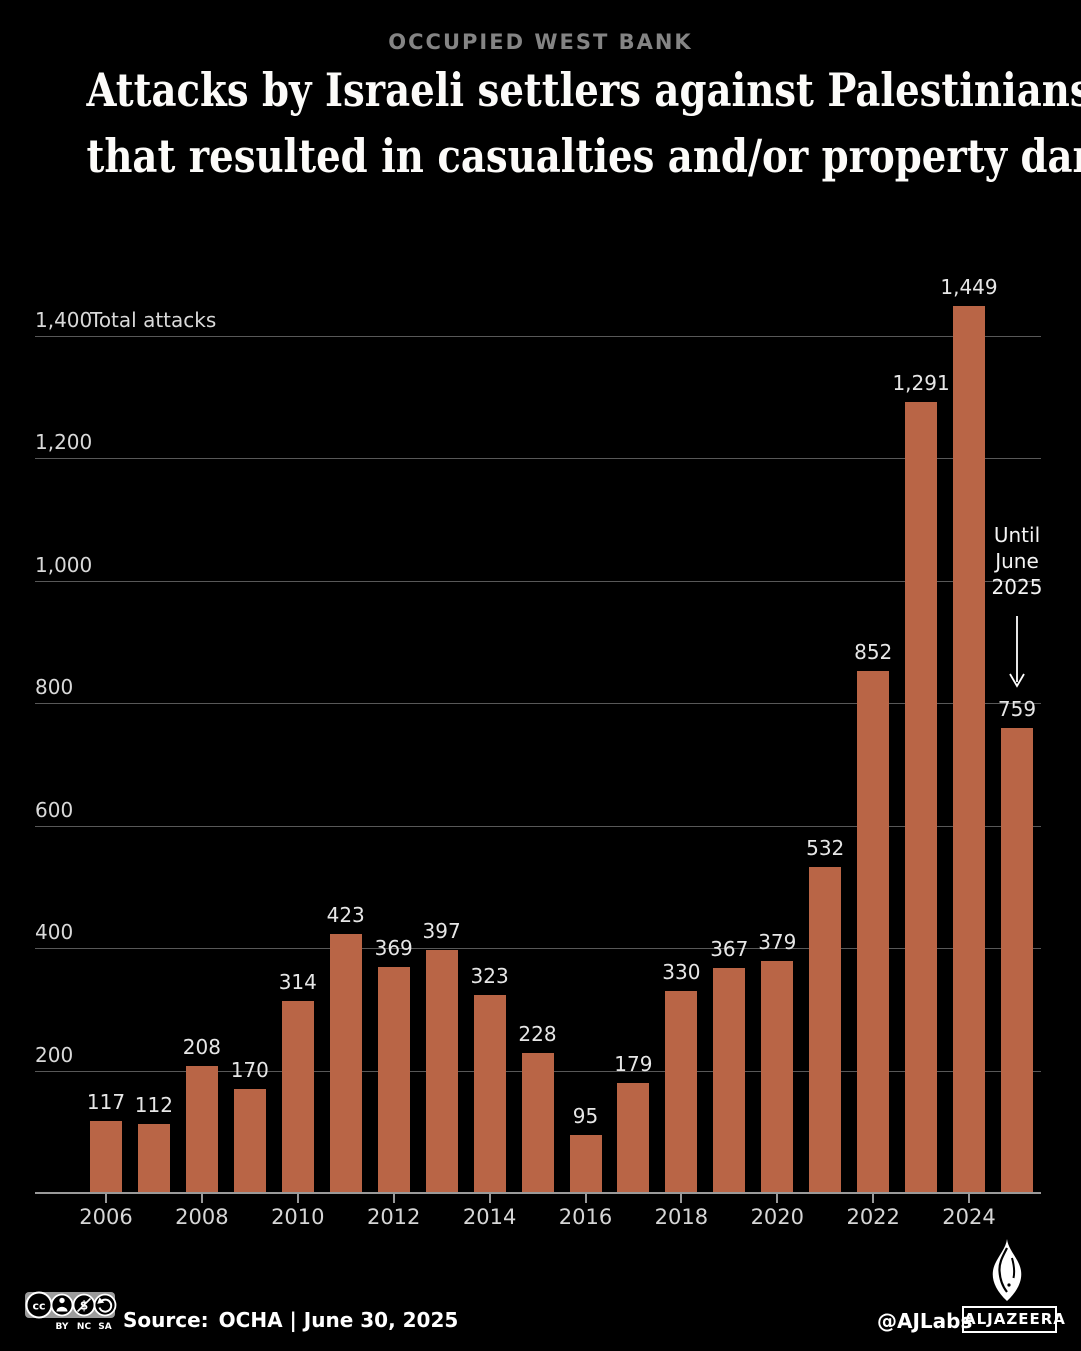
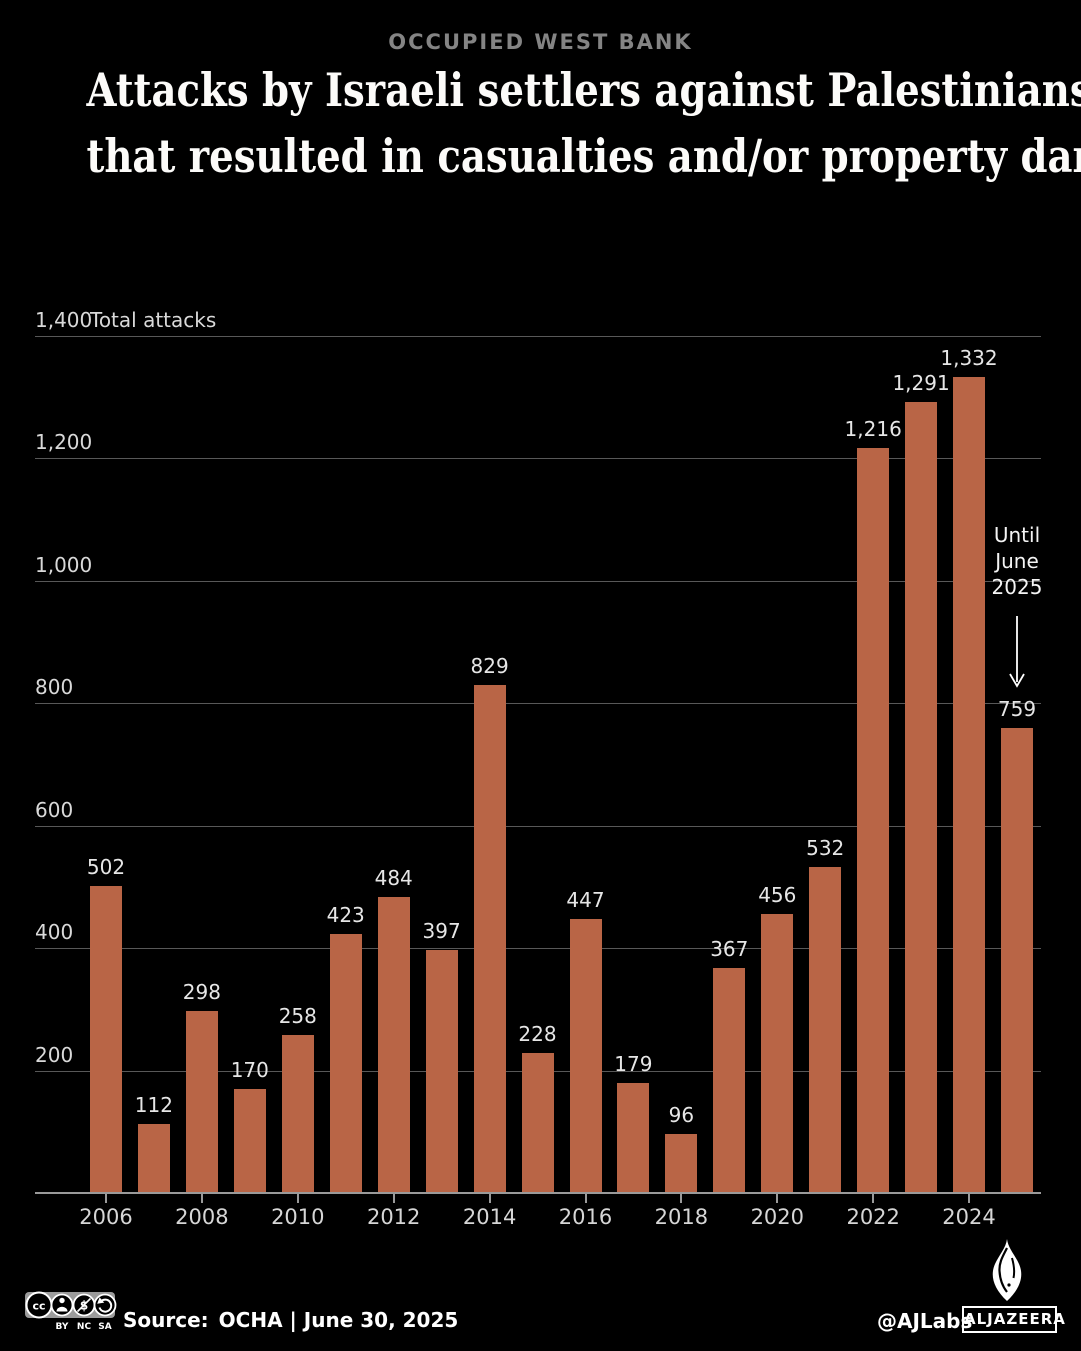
2006: 117 -> 502
2008: 208 -> 298
2010: 314 -> 258
2012: 369 -> 484
2014: 323 -> 829
2016: 95 -> 447
2018: 330 -> 96
2020: 379 -> 456
2022: 852 -> 1,216
2024: 1,449 -> 1,332
